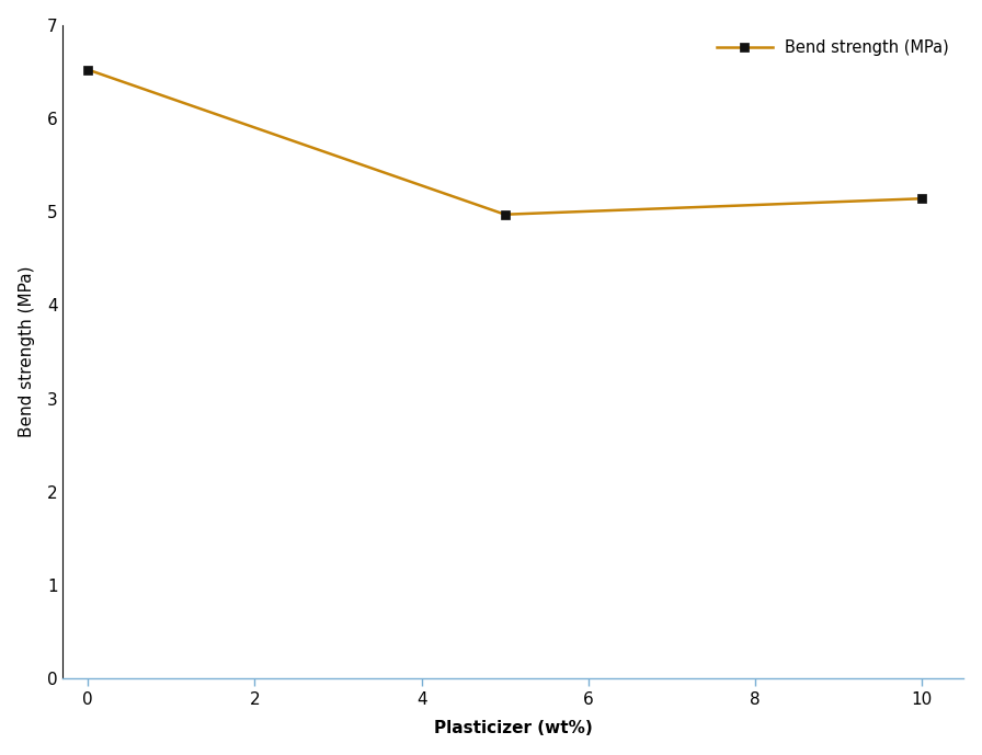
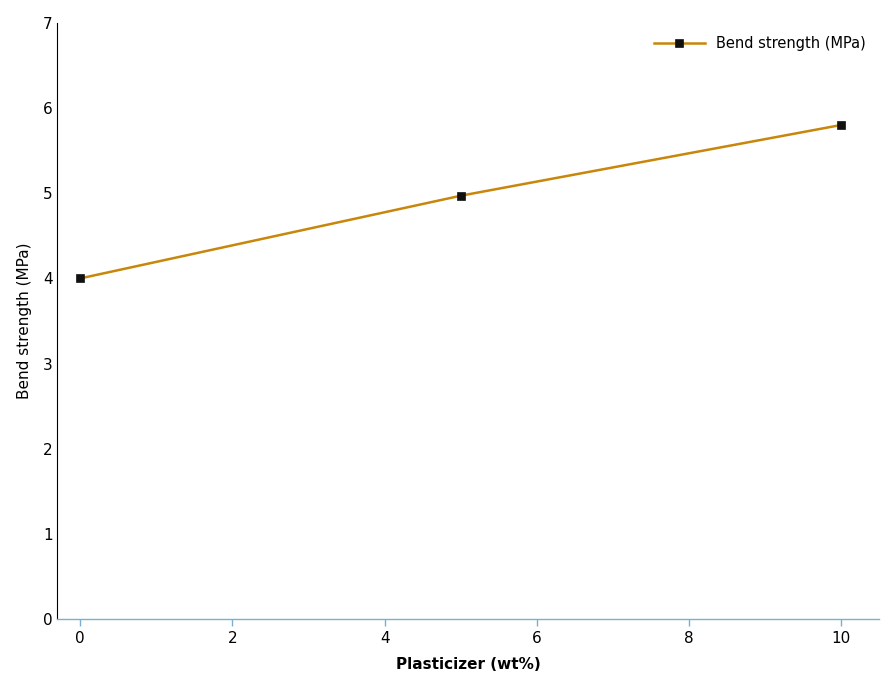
0: 6.52 -> 4.00
10: 5.14 -> 5.80
